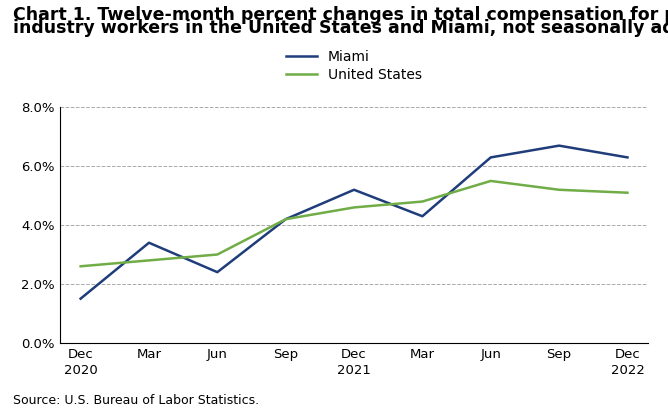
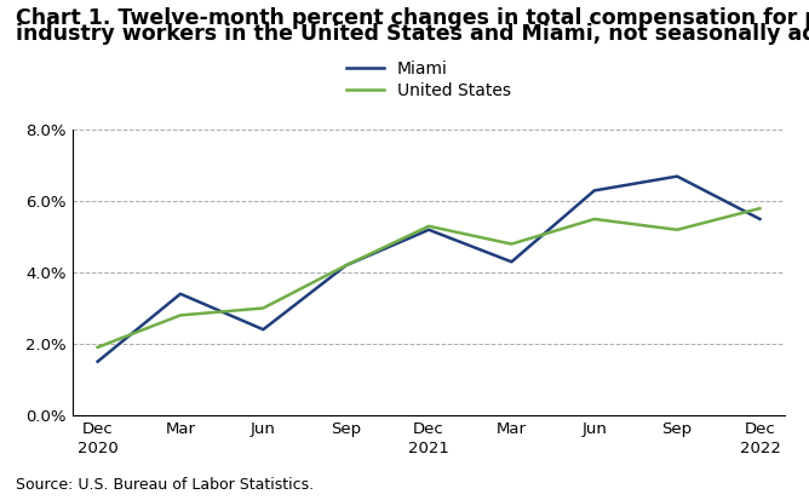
United States/Dec 2020: 2.6% -> 1.9%
United States/Dec 2021: 4.6% -> 5.3%
Miami/Dec 2022: 6.3% -> 5.5%
United States/Dec 2022: 5.1% -> 5.8%
